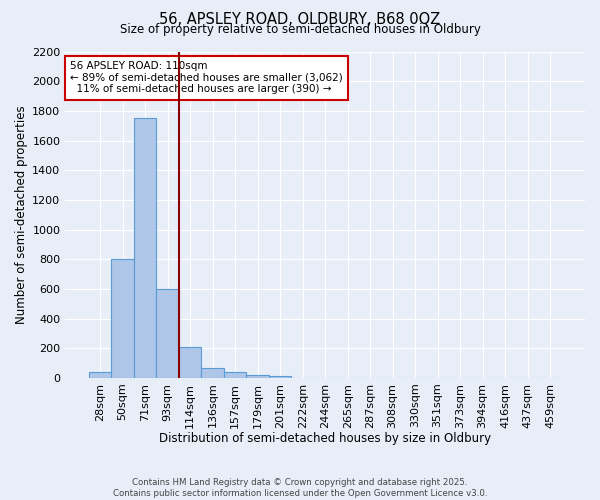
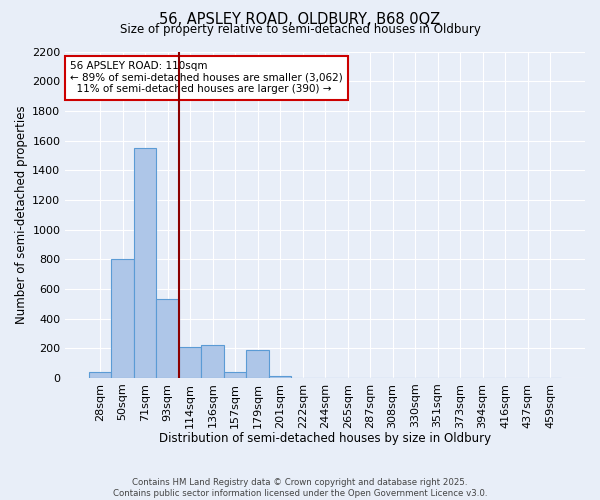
71sqm: 1750 -> 1550
93sqm: 600 -> 530
136sqm: 60 -> 220
179sqm: 20 -> 190
